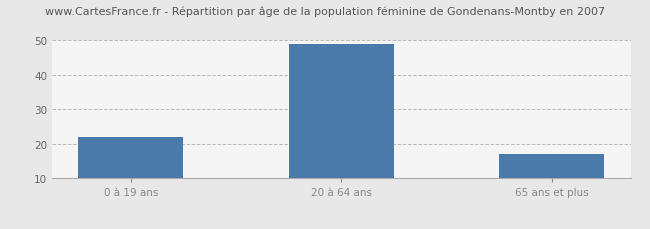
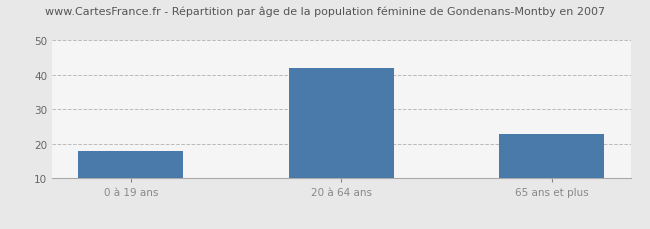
0 à 19 ans: 22 -> 18
20 à 64 ans: 49 -> 42
65 ans et plus: 17 -> 23
